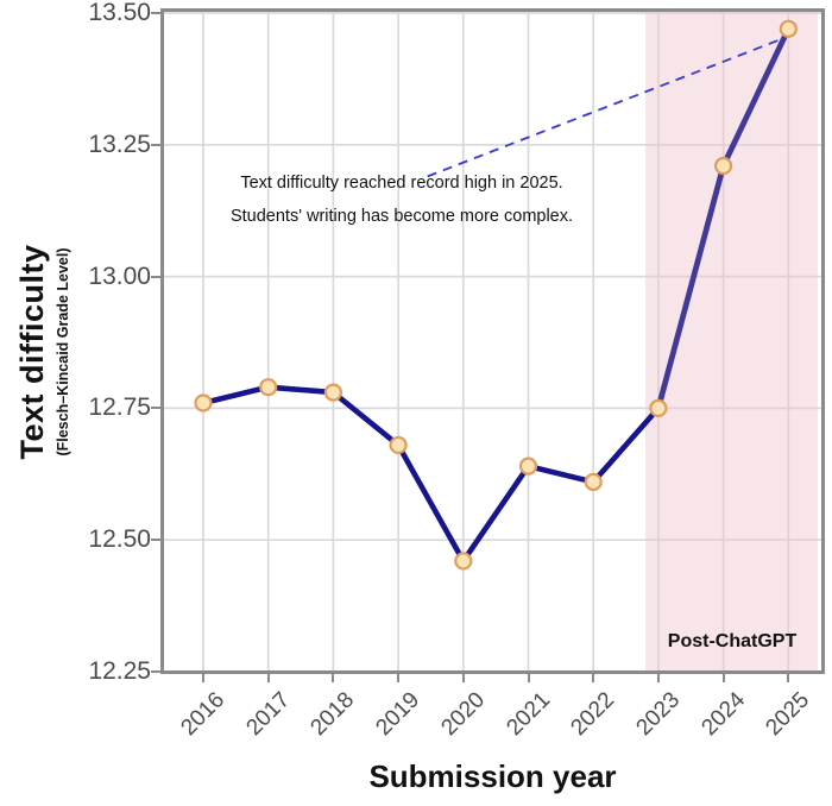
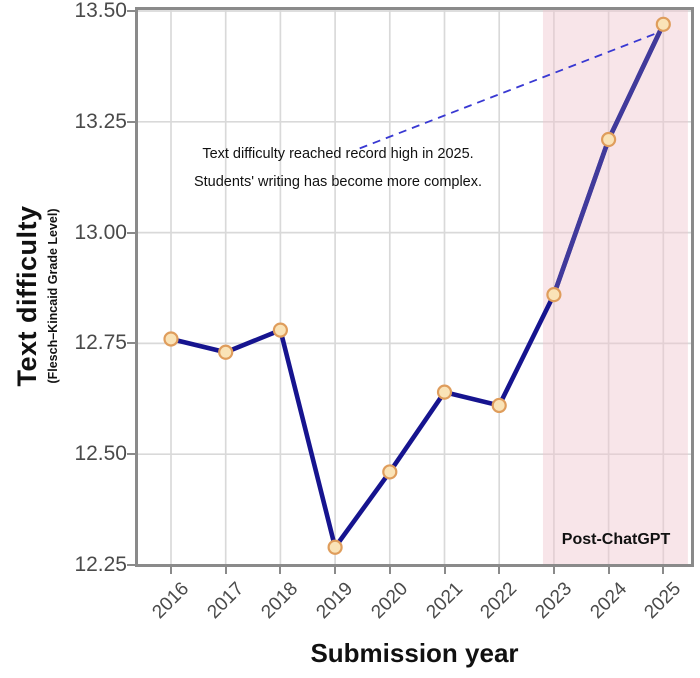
2017: 12.79 -> 12.73
2019: 12.68 -> 12.29
2023: 12.75 -> 12.86
